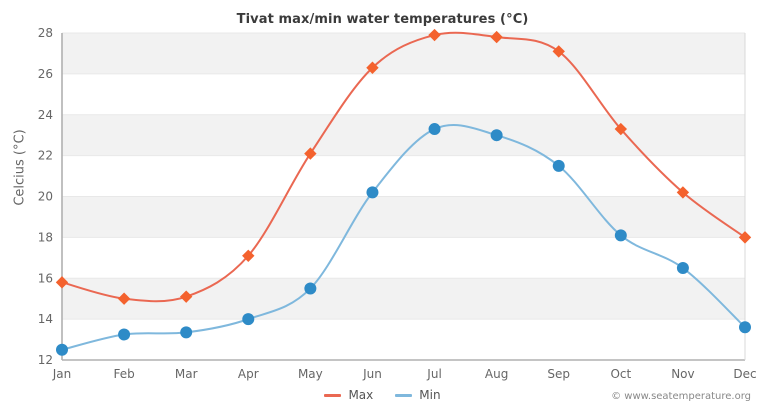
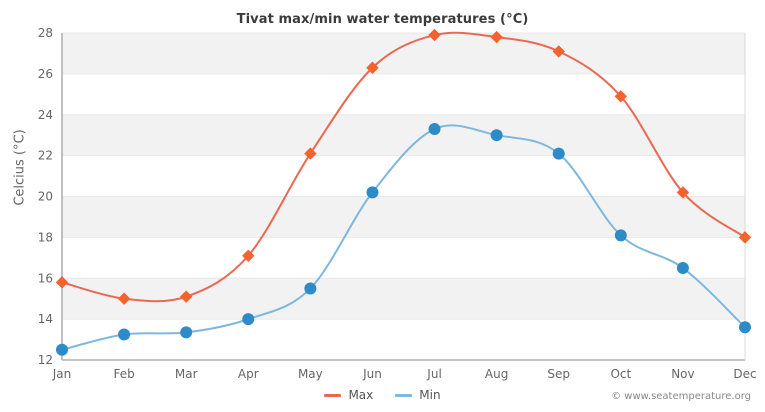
Min/Sep: 21.5 -> 22.1
Max/Oct: 23.3 -> 24.9
